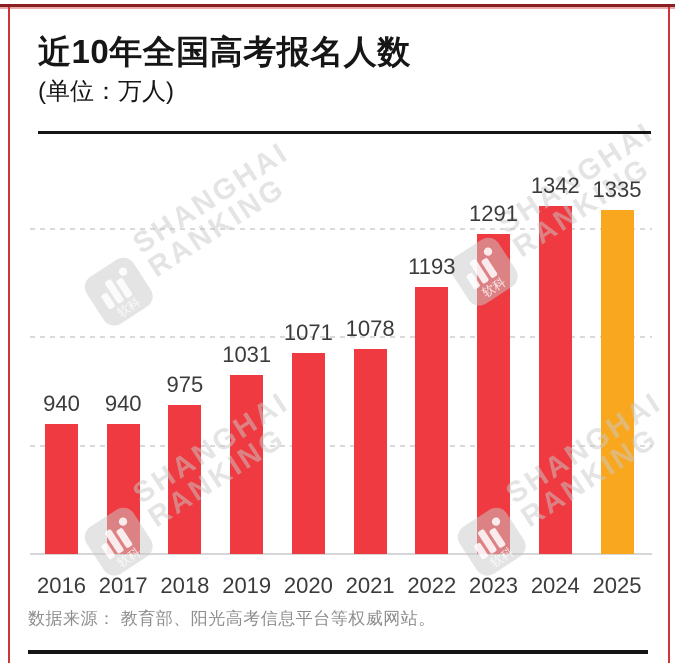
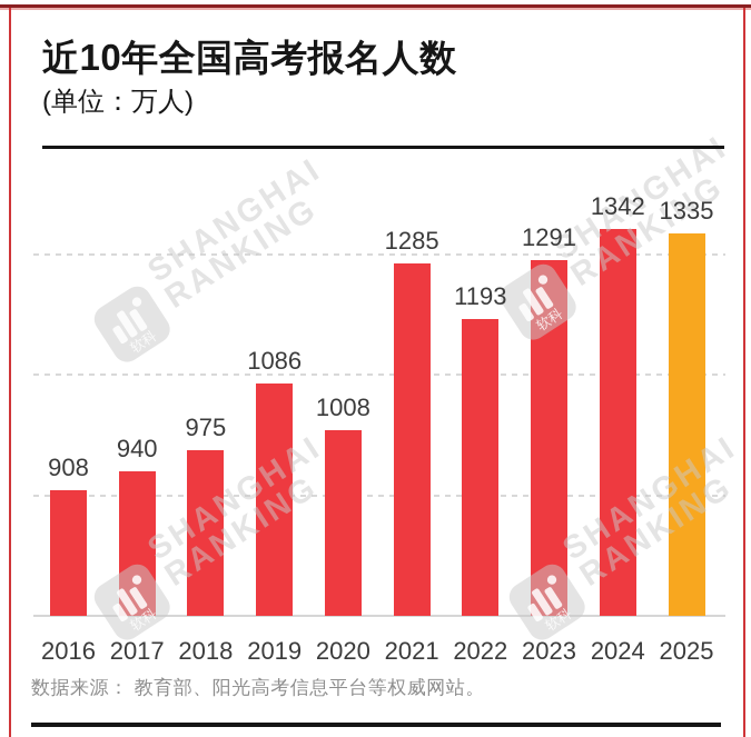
2016: 940 -> 908
2019: 1031 -> 1086
2020: 1071 -> 1008
2021: 1078 -> 1285
